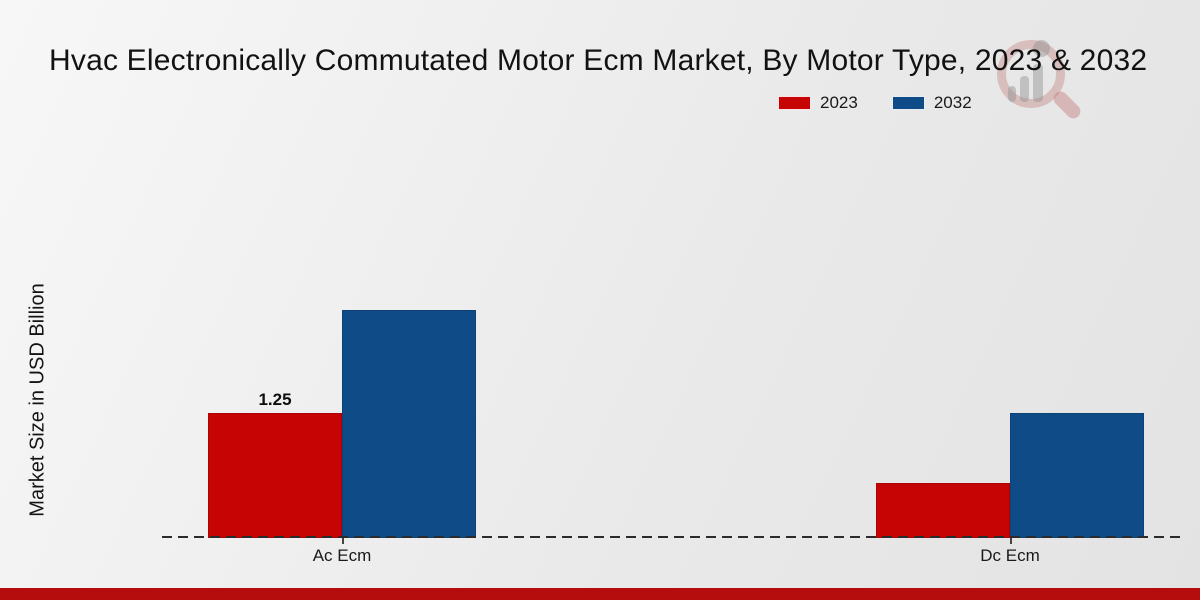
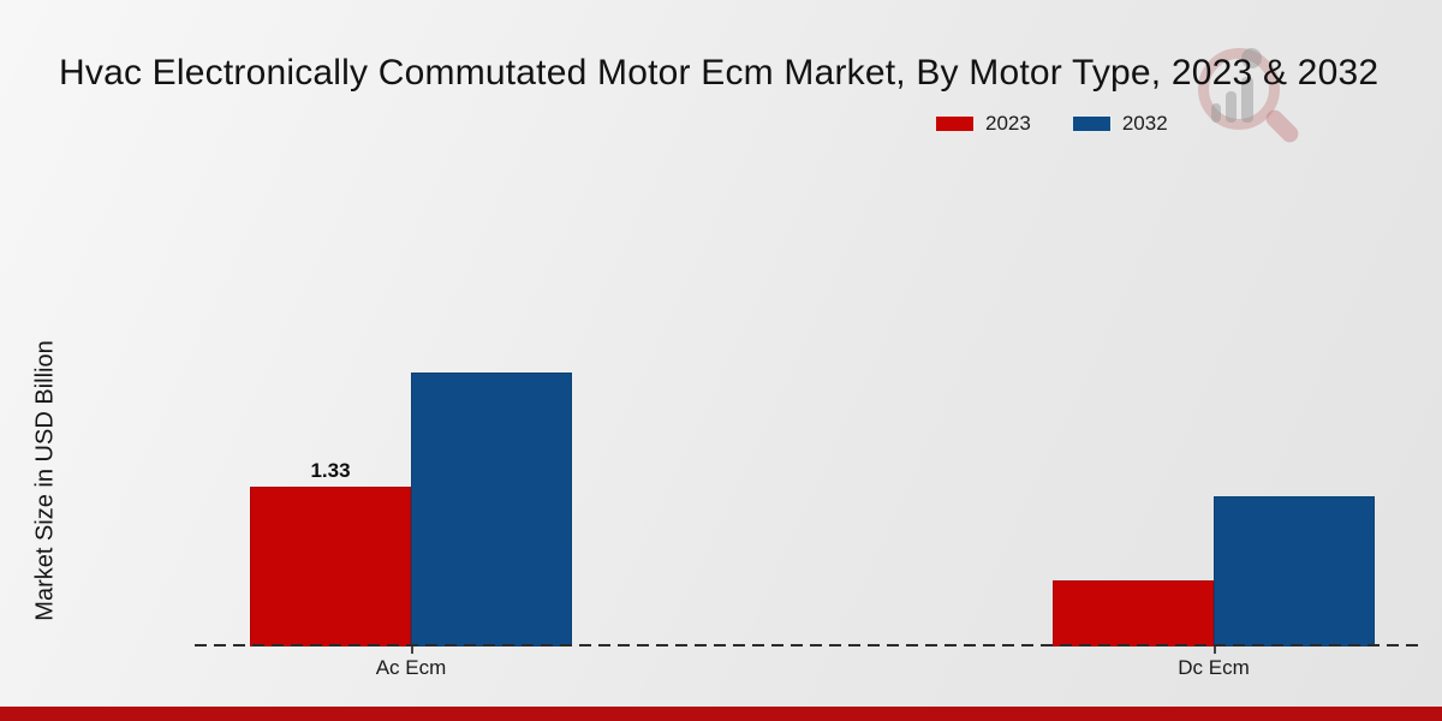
2023/Ac Ecm: 1.25 -> 1.33
